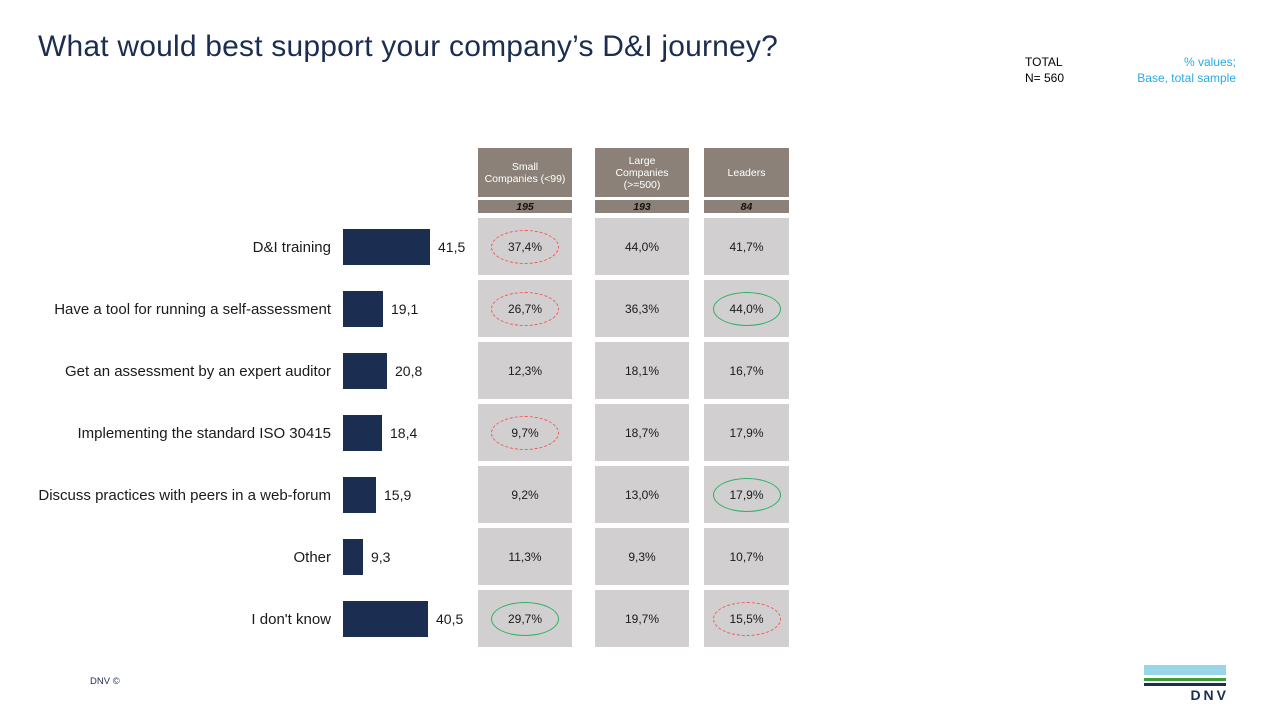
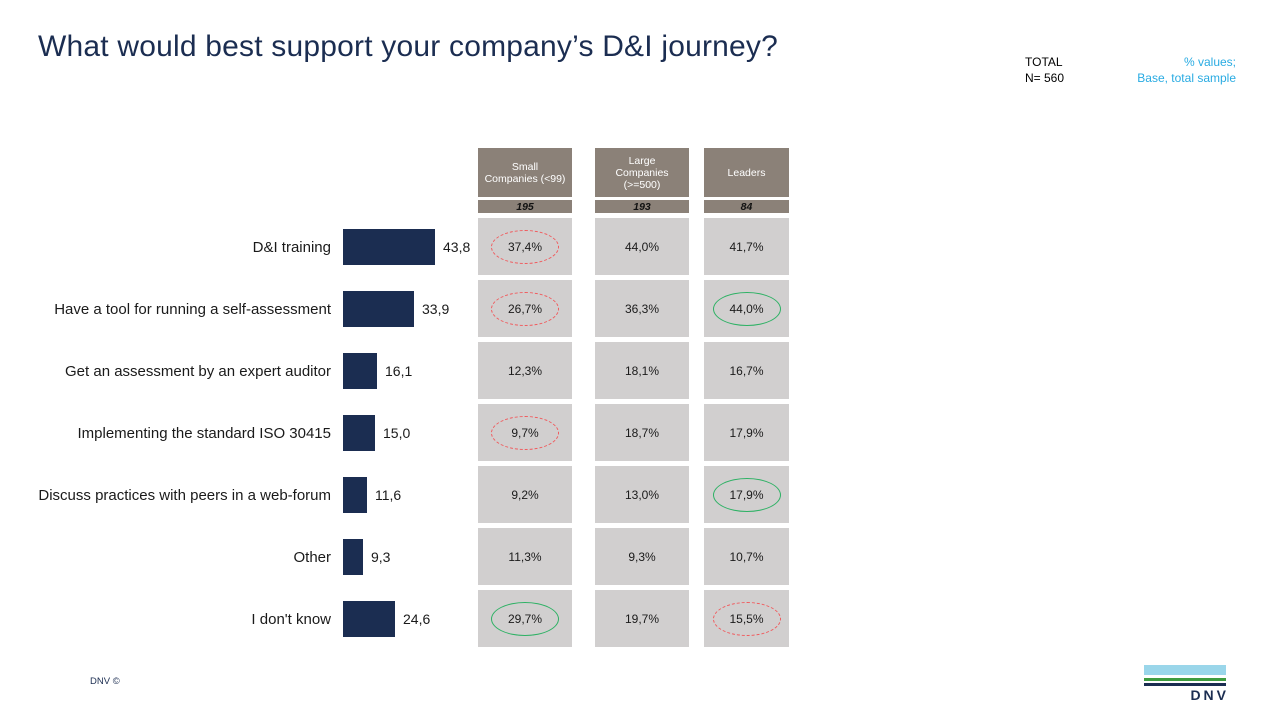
D&I training: 41,5 -> 43,8
Have a tool for running a self-assessment: 19,1 -> 33,9
Get an assessment by an expert auditor: 20,8 -> 16,1
Implementing the standard ISO 30415: 18,4 -> 15,0
Discuss practices with peers in a web-forum: 15,9 -> 11,6
I don't know: 40,5 -> 24,6
